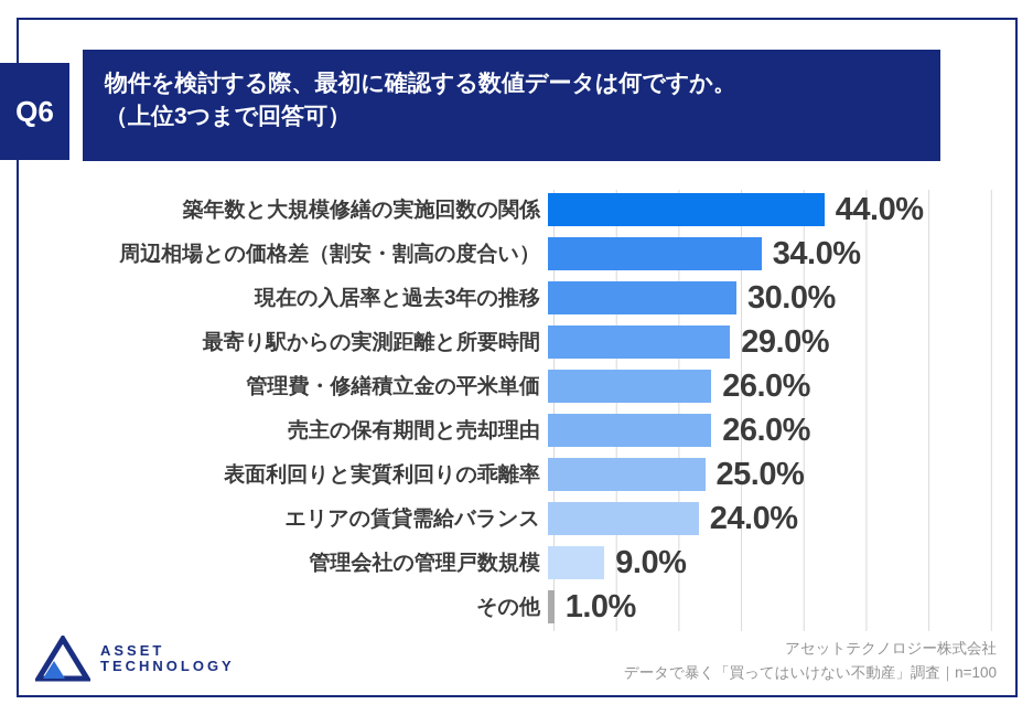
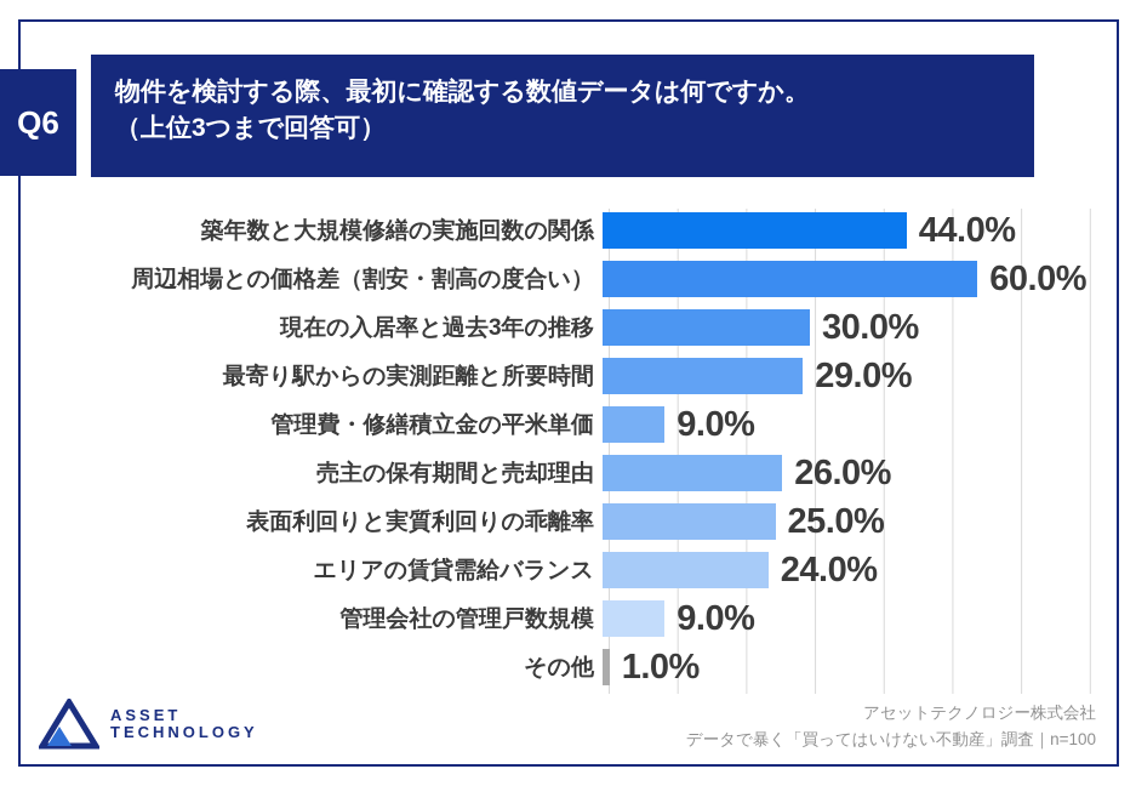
周辺相場との価格差（割安・割高の度合い）: 34.0% -> 60.0%
管理費・修繕積立金の平米単価: 26.0% -> 9.0%
